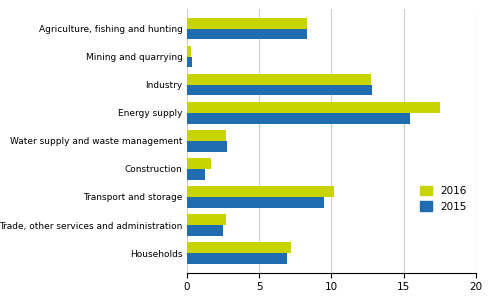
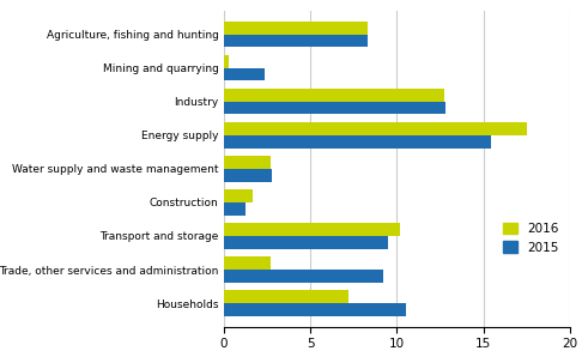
2015/Mining and quarrying: 0.4 -> 2.4
2015/Trade, other services and administration: 2.5 -> 9.2
2015/Households: 6.9 -> 10.5
